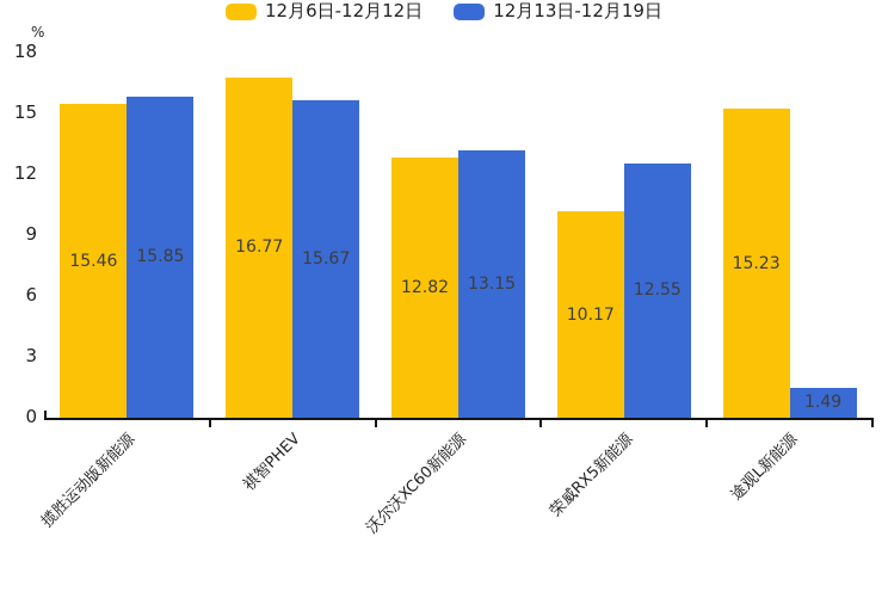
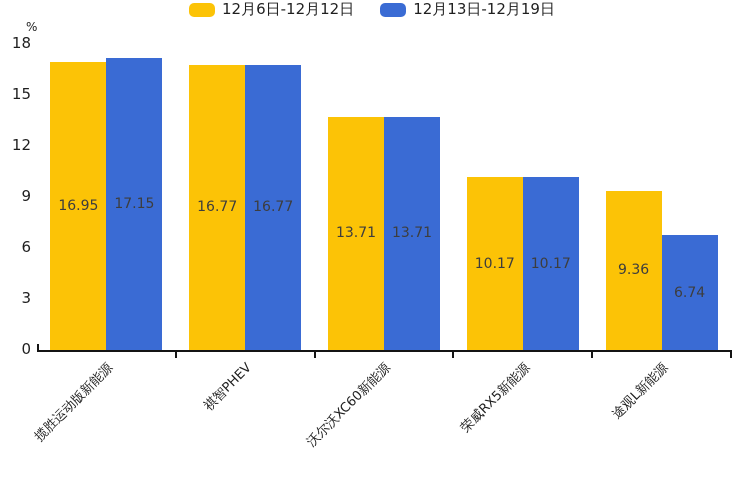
12月6日-12月12日/揽胜运动版新能源: 15.46 -> 16.95
12月13日-12月19日/揽胜运动版新能源: 15.85 -> 17.15
12月13日-12月19日/祺智PHEV: 15.67 -> 16.77
12月6日-12月12日/沃尔沃XC60新能源: 12.82 -> 13.71
12月13日-12月19日/沃尔沃XC60新能源: 13.15 -> 13.71
12月13日-12月19日/荣威RX5新能源: 12.55 -> 10.17
12月6日-12月12日/途观L新能源: 15.23 -> 9.36
12月13日-12月19日/途观L新能源: 1.49 -> 6.74
